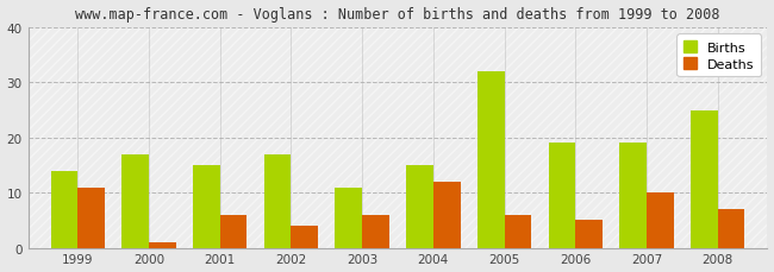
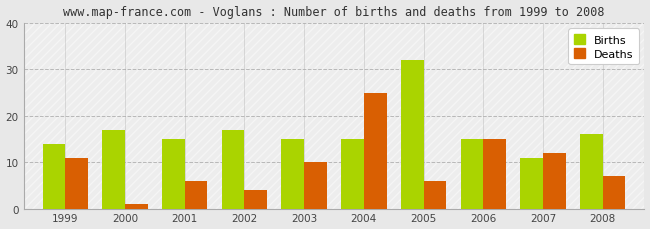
Births/2003: 11 -> 15
Deaths/2003: 6 -> 10
Deaths/2004: 12 -> 25
Births/2006: 19 -> 15
Deaths/2006: 5 -> 15
Births/2007: 19 -> 11
Deaths/2007: 10 -> 12
Births/2008: 25 -> 16
